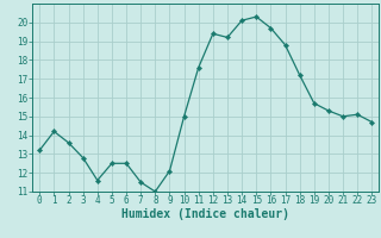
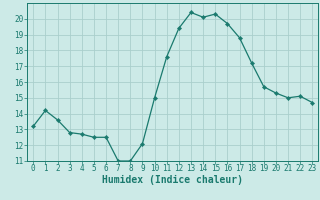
4: 11.6 -> 12.7
7: 11.5 -> 11.0
13: 19.2 -> 20.4
